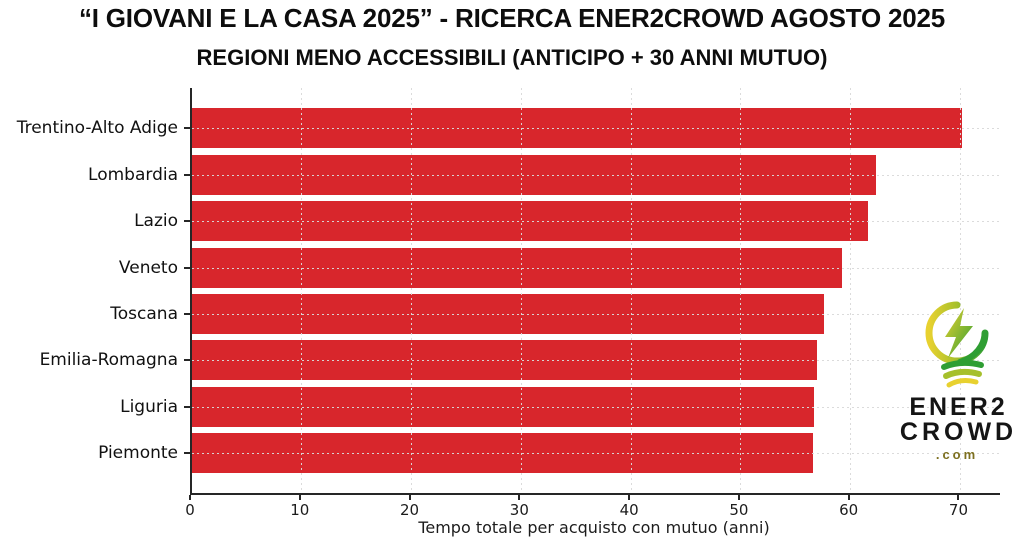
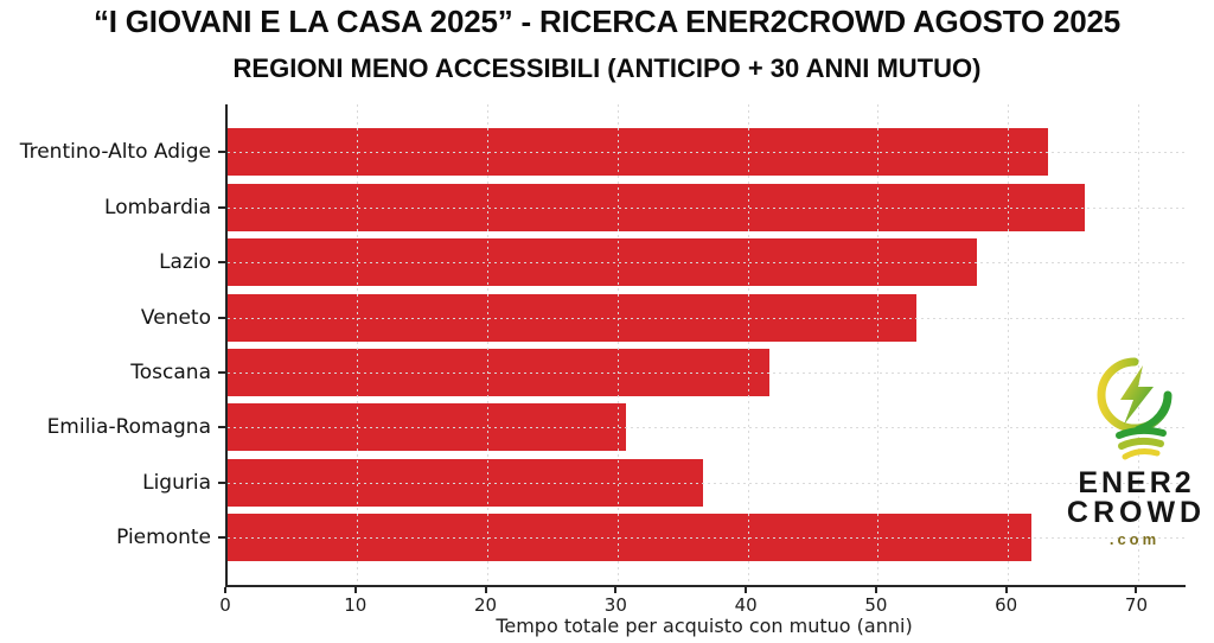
Trentino-Alto Adige: 70.1 -> 63.0
Lombardia: 62.3 -> 65.9
Lazio: 61.6 -> 57.6
Veneto: 59.2 -> 52.9
Toscana: 57.6 -> 41.6
Emilia-Romagna: 56.9 -> 30.6
Liguria: 56.7 -> 36.5
Piemonte: 56.6 -> 61.8
